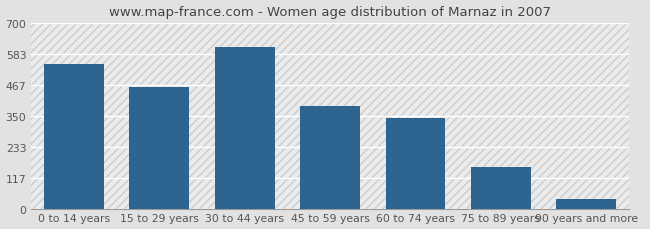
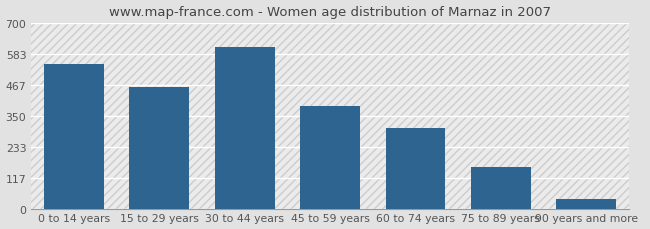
60 to 74 years: 340 -> 305
